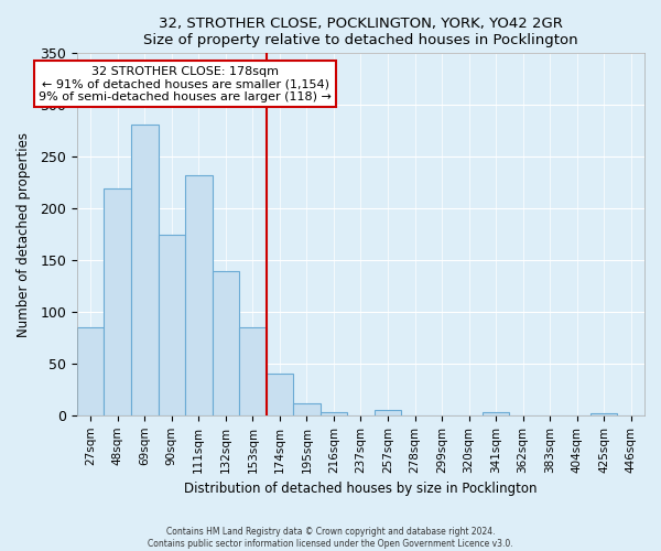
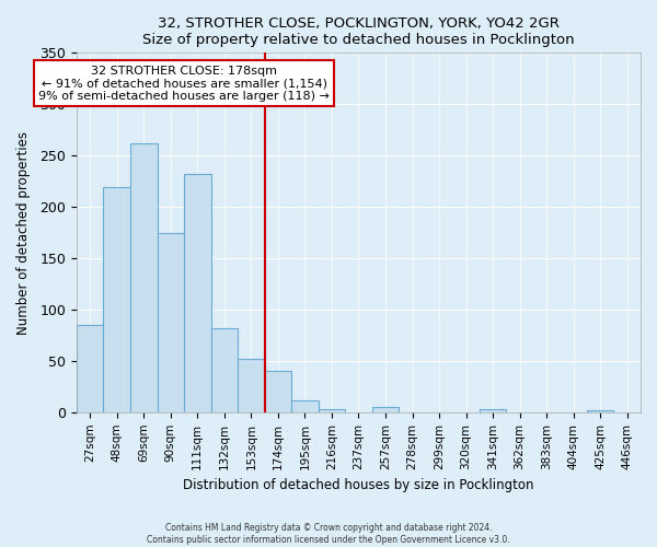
69sqm: 281 -> 262
132sqm: 139 -> 82
153sqm: 85 -> 52
